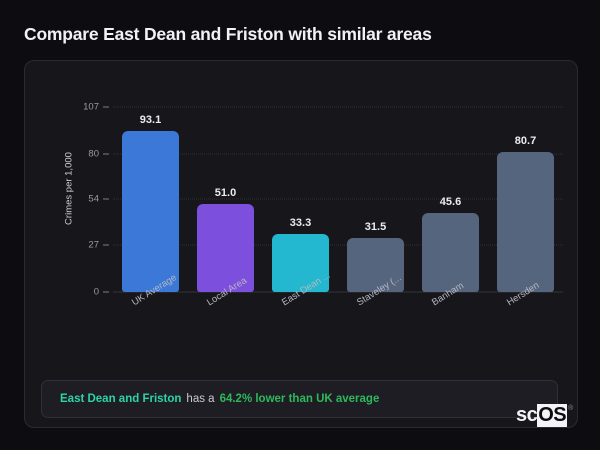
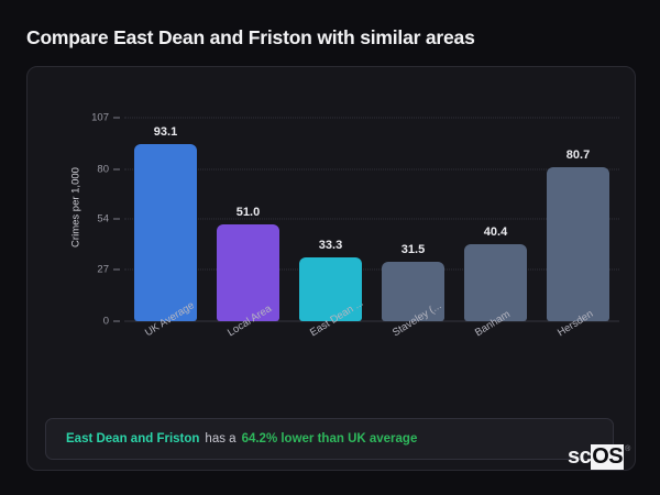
Banham: 45.6 -> 40.4
